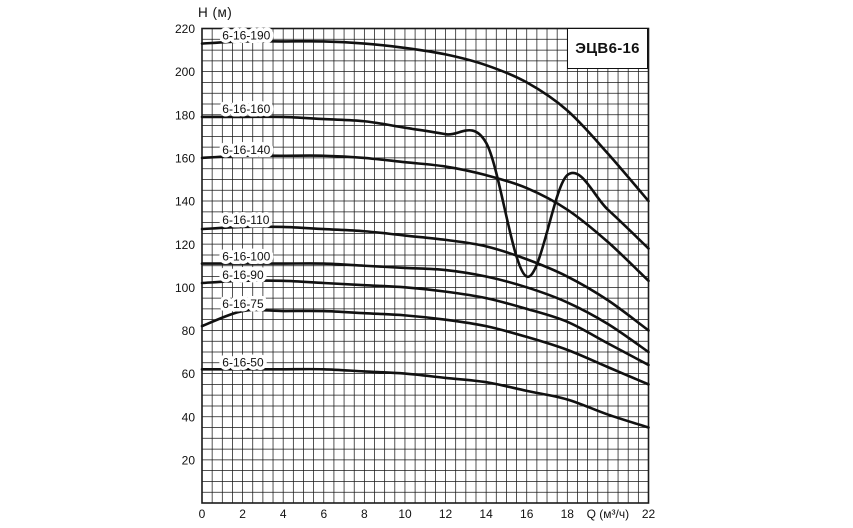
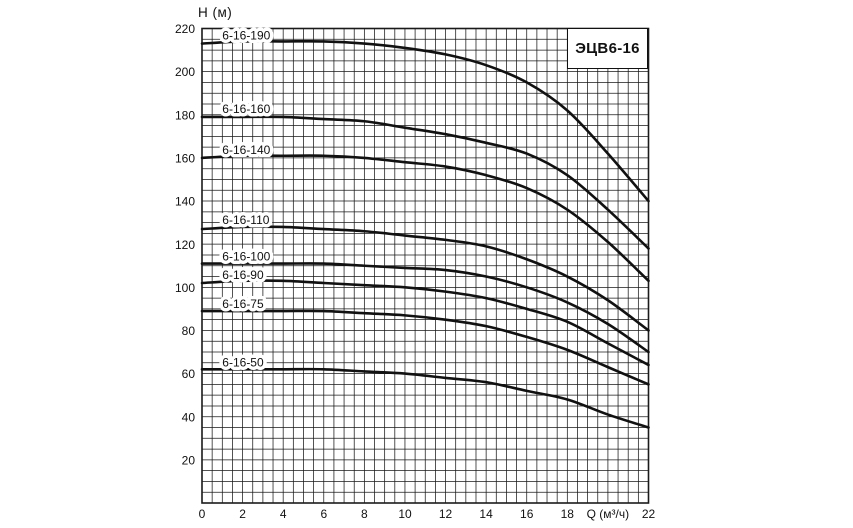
6-16-75/0: 82 -> 89
6-16-160/16: 105 -> 162
